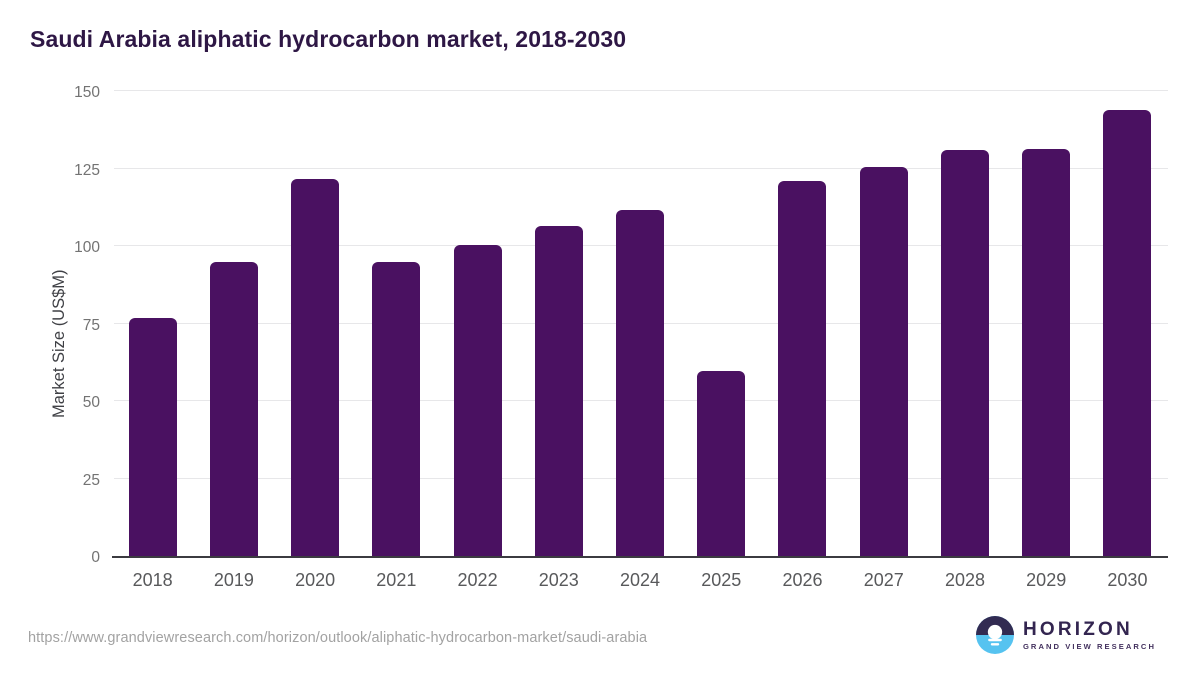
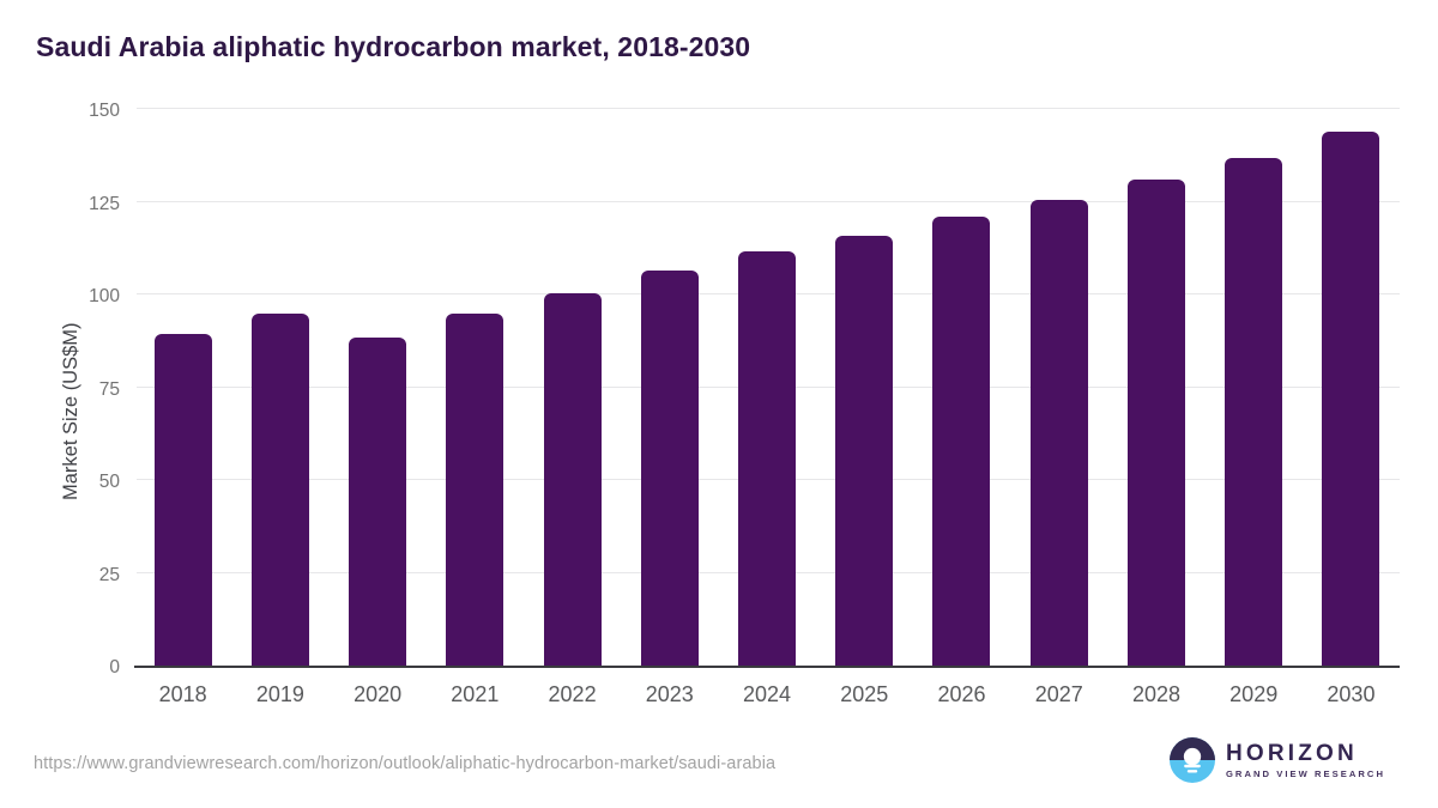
2018: 77 -> 90
2020: 122 -> 89
2025: 60 -> 116
2029: 132 -> 137
